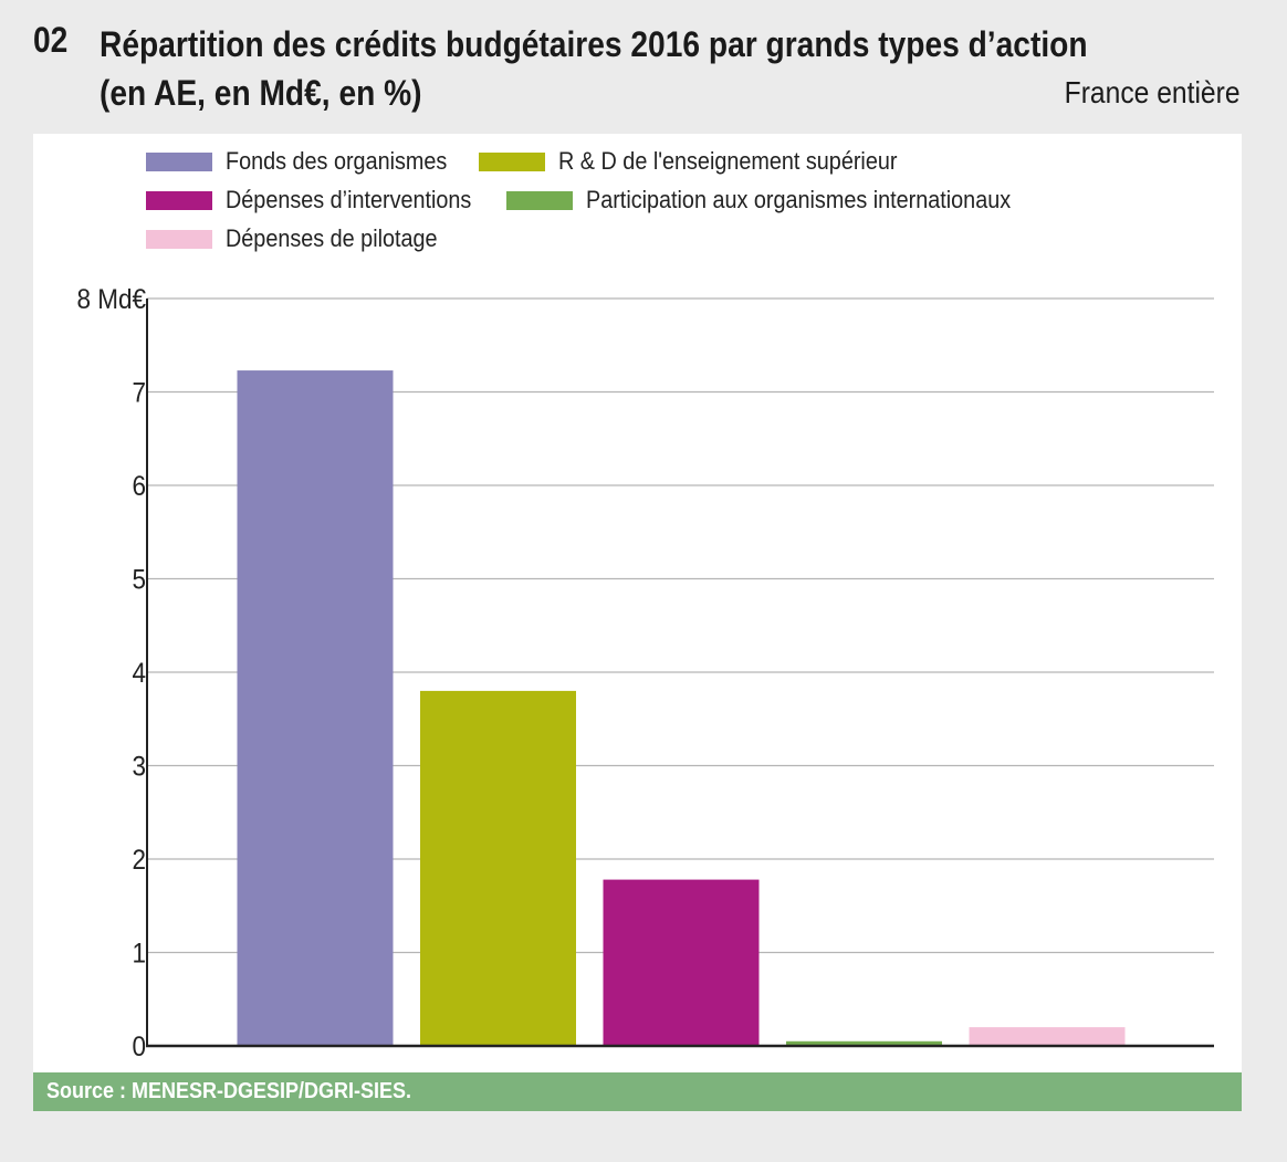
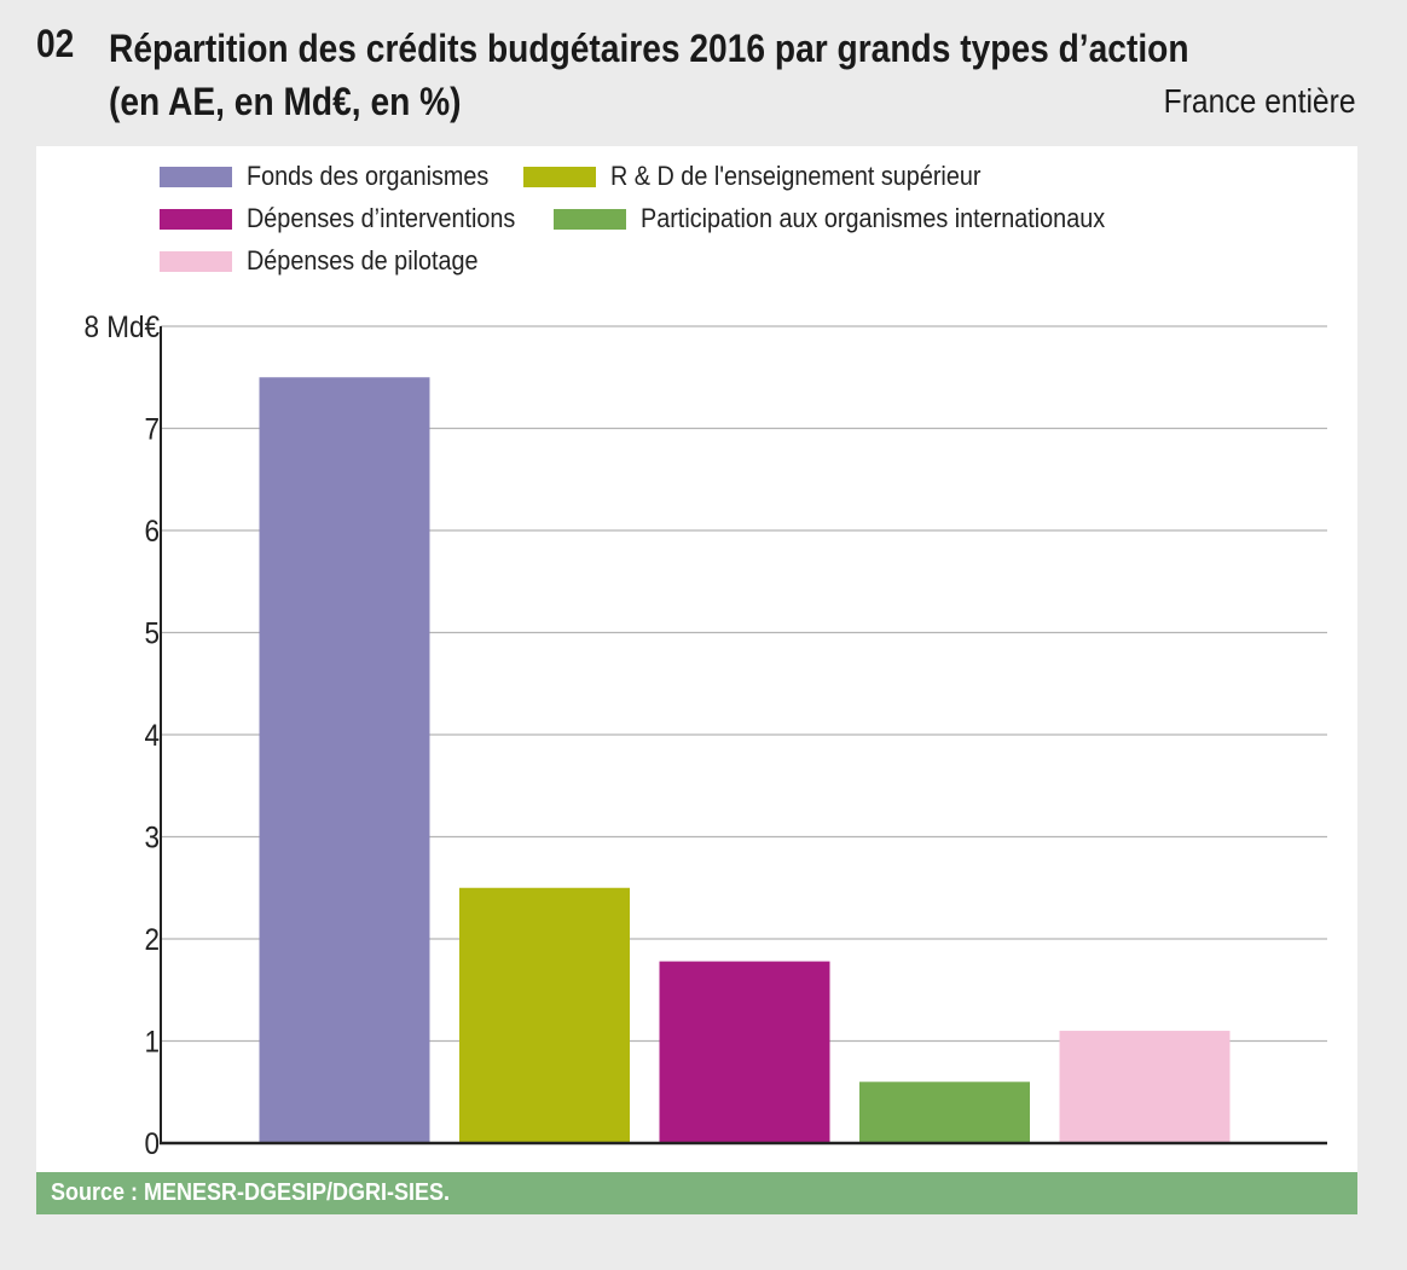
Fonds des organismes: 7.2 -> 7.5
R & D de l'enseignement supérieur: 3.8 -> 2.5
Participation aux organismes internationaux: 0.1 -> 0.6
Dépenses de pilotage: 0.2 -> 1.1
